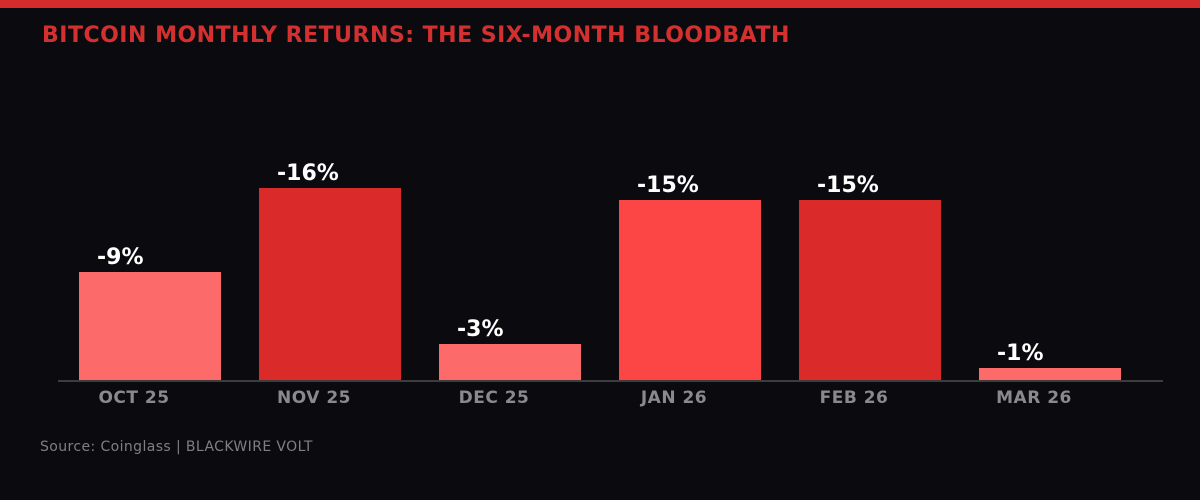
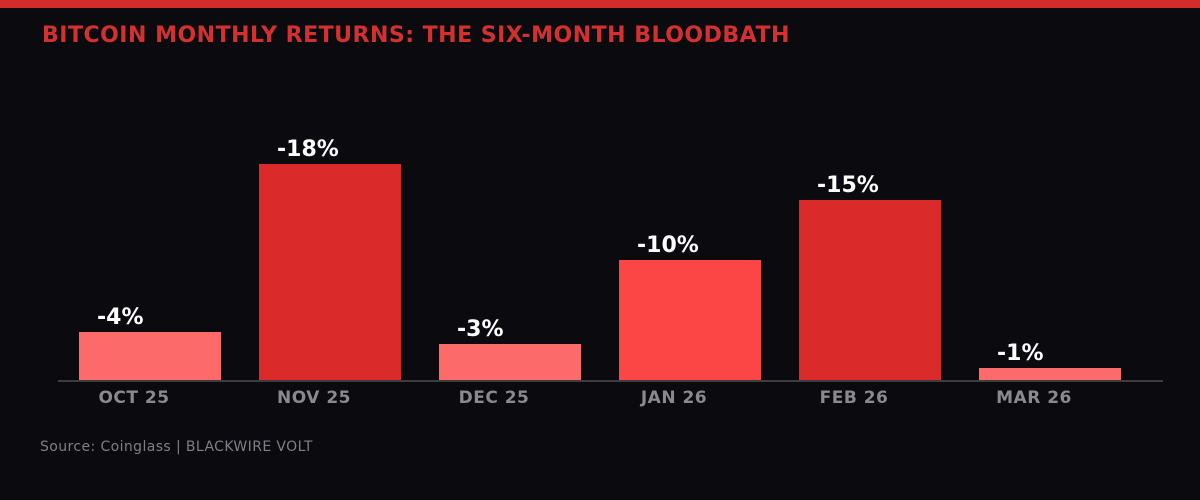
OCT 25: -9% -> -4%
NOV 25: -16% -> -18%
JAN 26: -15% -> -10%
